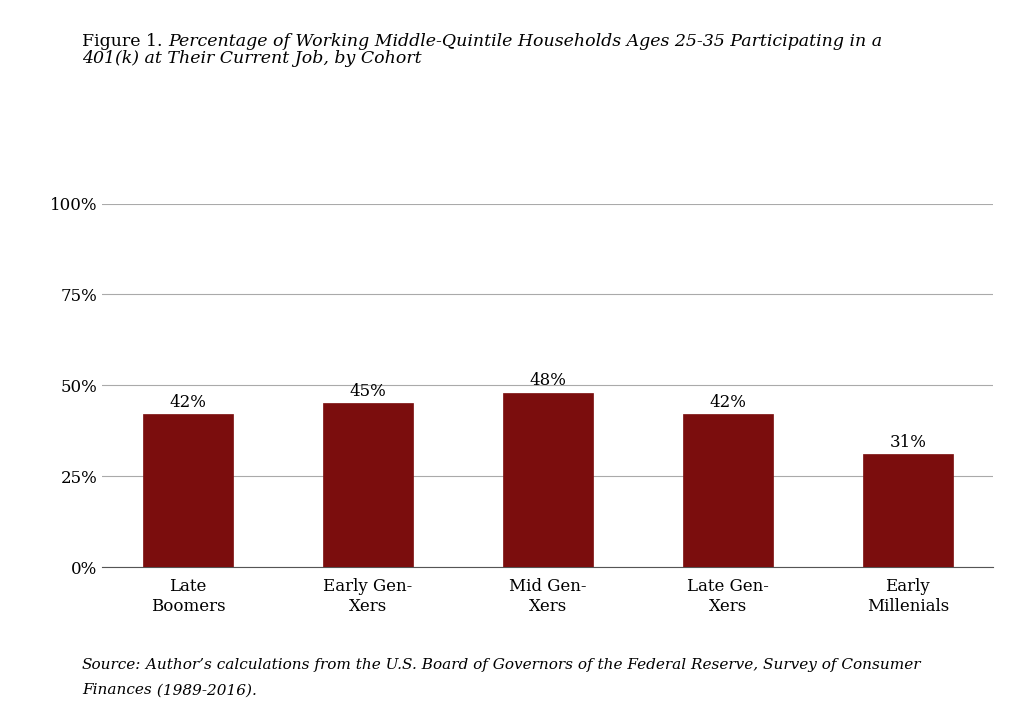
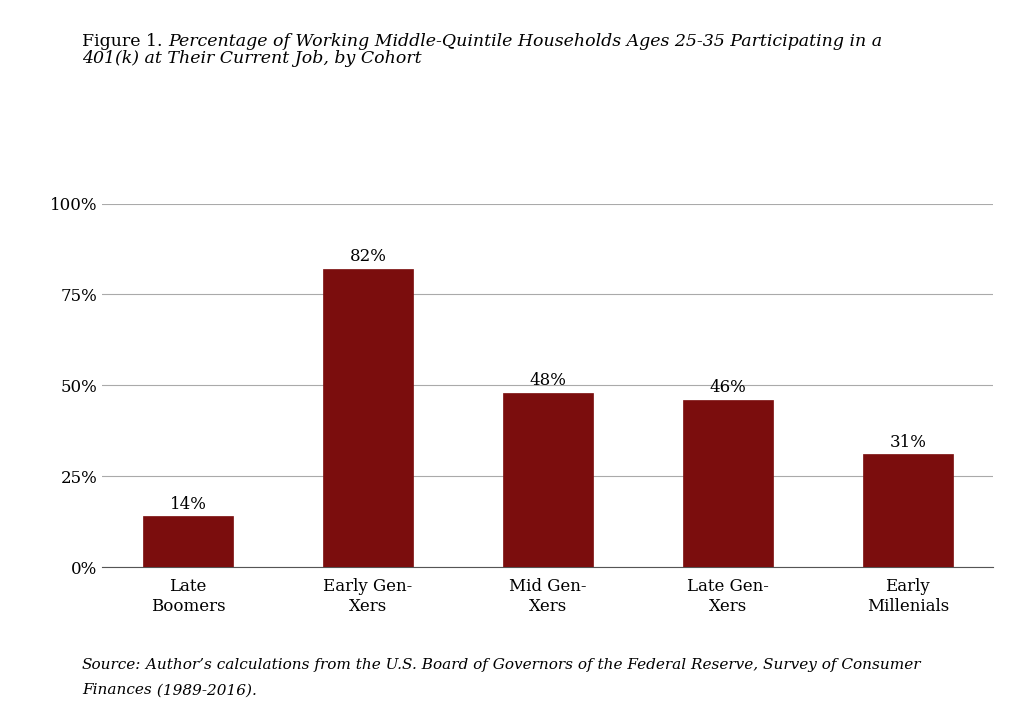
Late Boomers: 42% -> 14%
Early Gen- Xers: 45% -> 82%
Late Gen- Xers: 42% -> 46%
